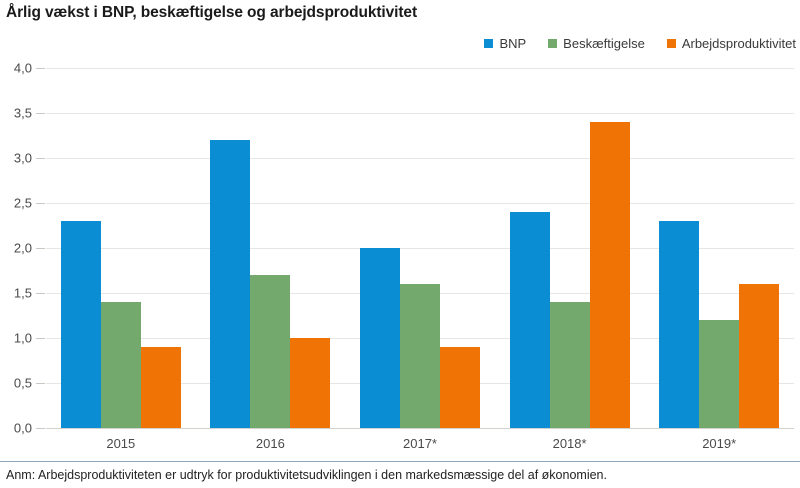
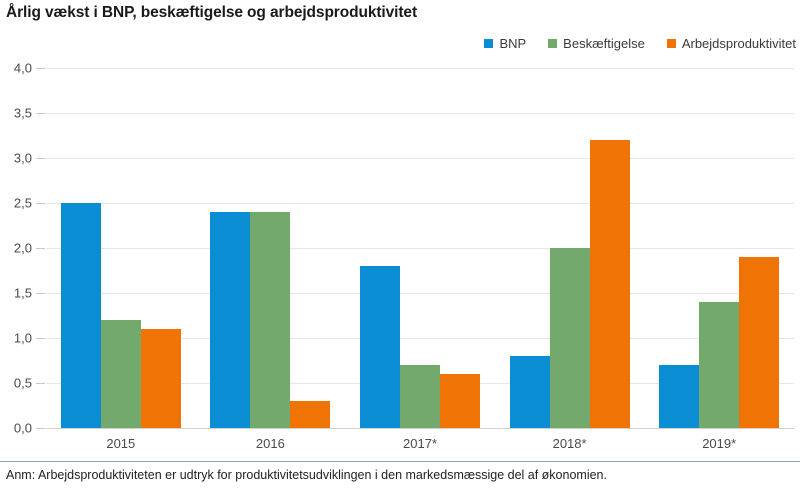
BNP/2015: 2,3 -> 2,5
Beskæftigelse/2015: 1,4 -> 1,2
Arbejdsproduktivitet/2015: 0,9 -> 1,1
BNP/2016: 3,2 -> 2,4
Beskæftigelse/2016: 1,7 -> 2,4
Arbejdsproduktivitet/2016: 1,0 -> 0,3
BNP/2017*: 2,0 -> 1,8
Beskæftigelse/2017*: 1,6 -> 0,7
Arbejdsproduktivitet/2017*: 0,9 -> 0,6
BNP/2018*: 2,4 -> 0,8
Beskæftigelse/2018*: 1,4 -> 2,0
Arbejdsproduktivitet/2018*: 3,4 -> 3,2
BNP/2019*: 2,3 -> 0,7
Beskæftigelse/2019*: 1,2 -> 1,4
Arbejdsproduktivitet/2019*: 1,6 -> 1,9
